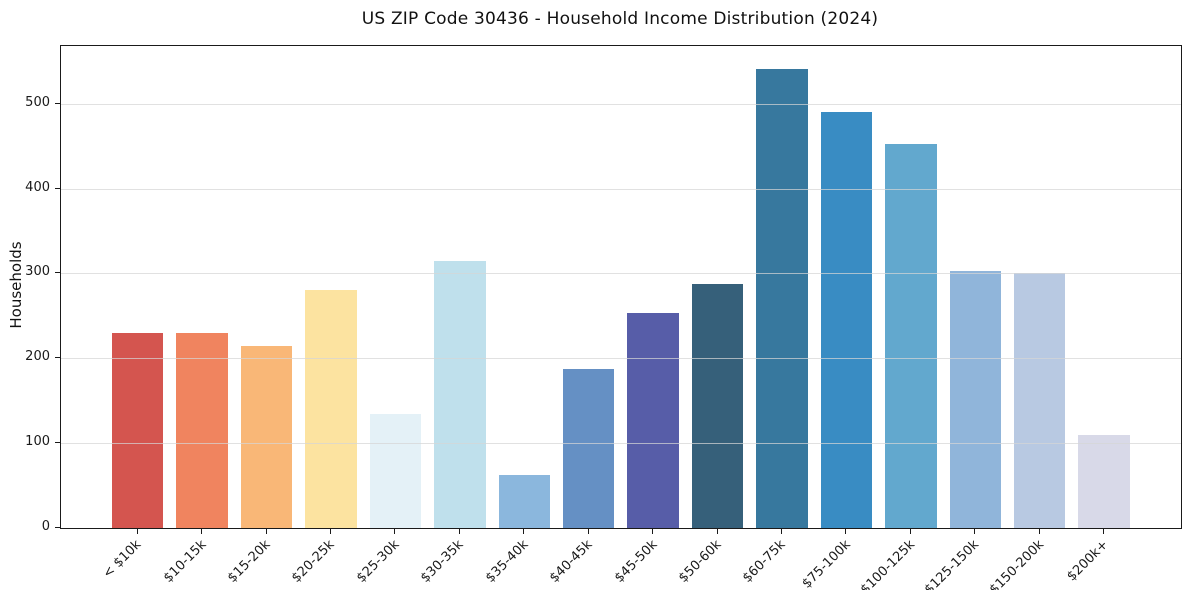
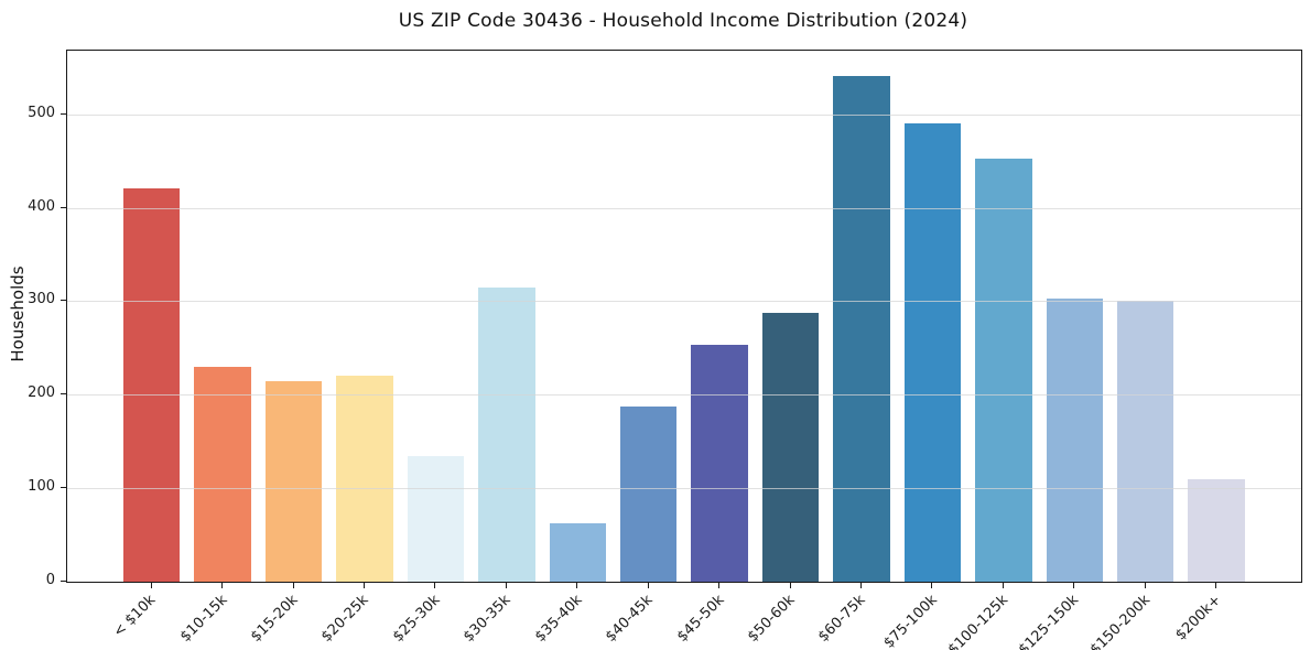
< $10k: 230 -> 420
$20-25k: 280 -> 220
